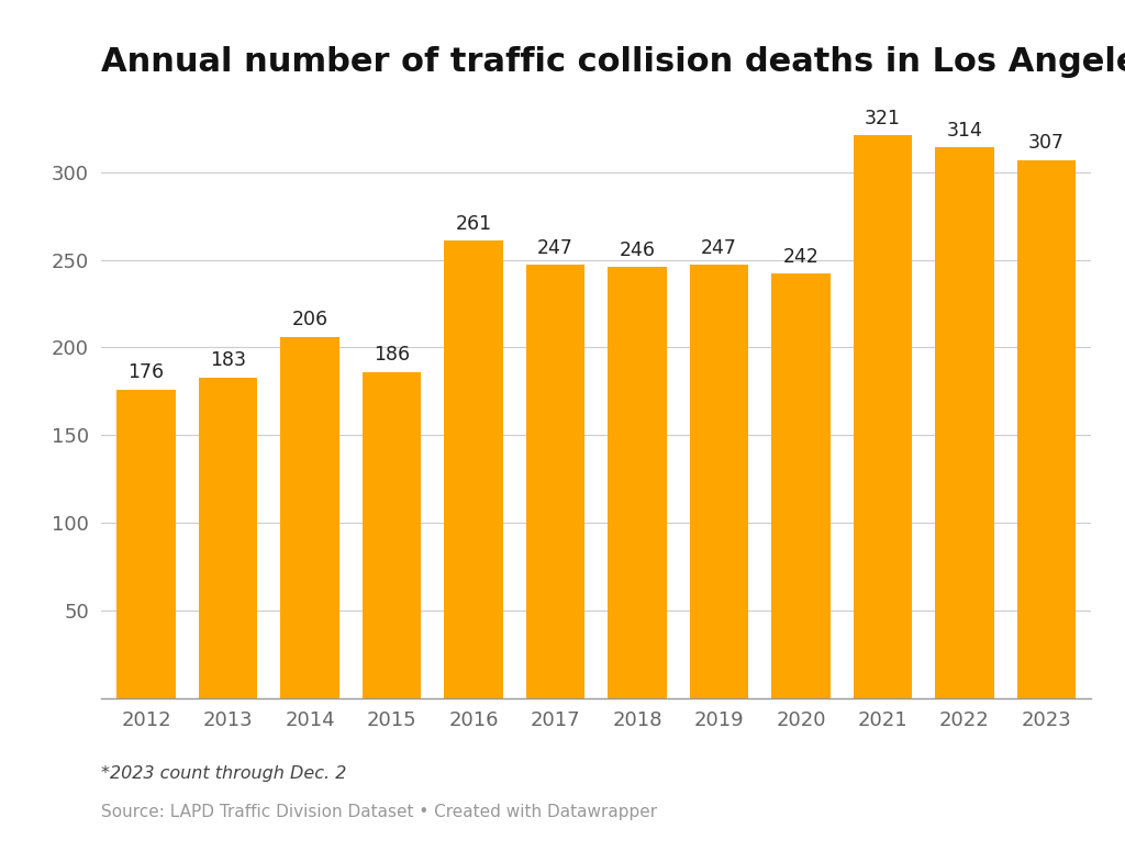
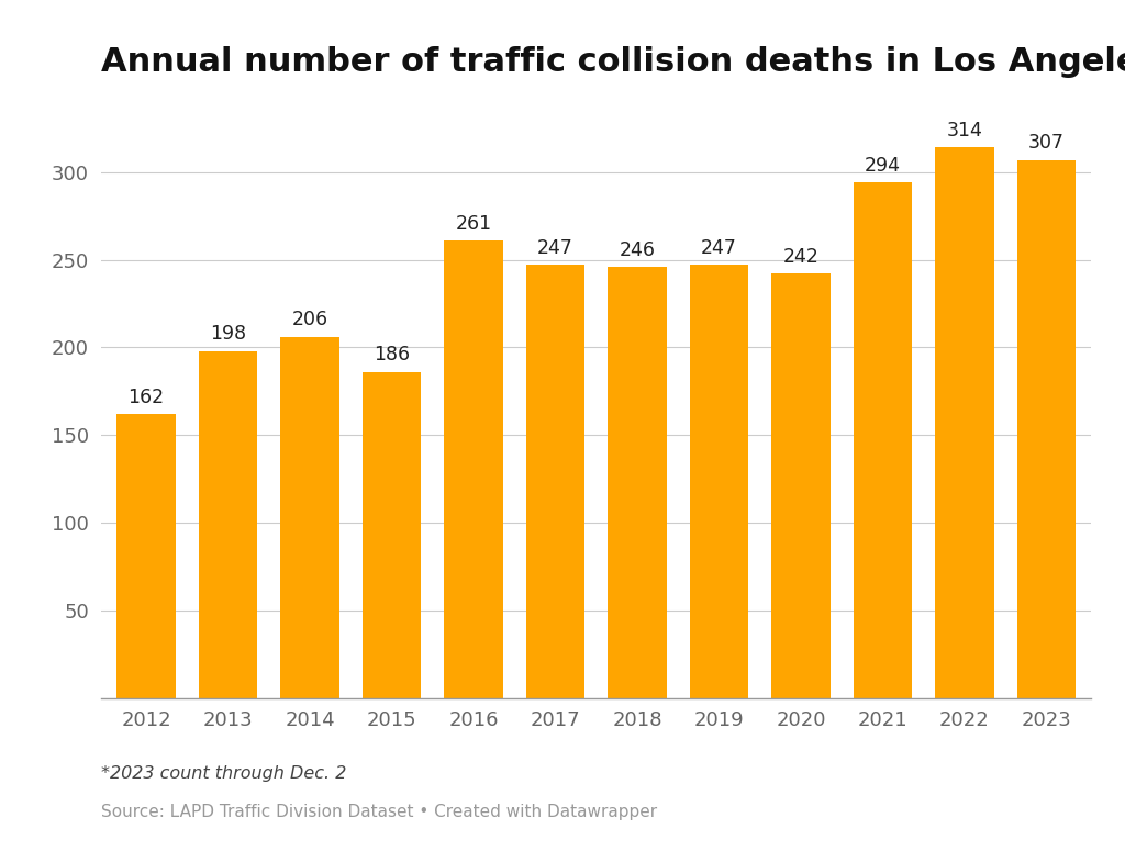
2012: 176 -> 162
2013: 183 -> 198
2021: 321 -> 294
